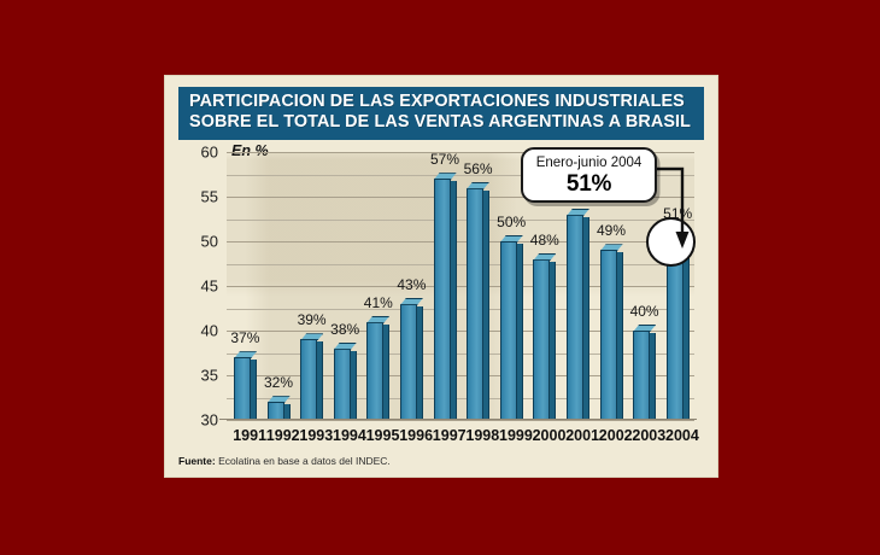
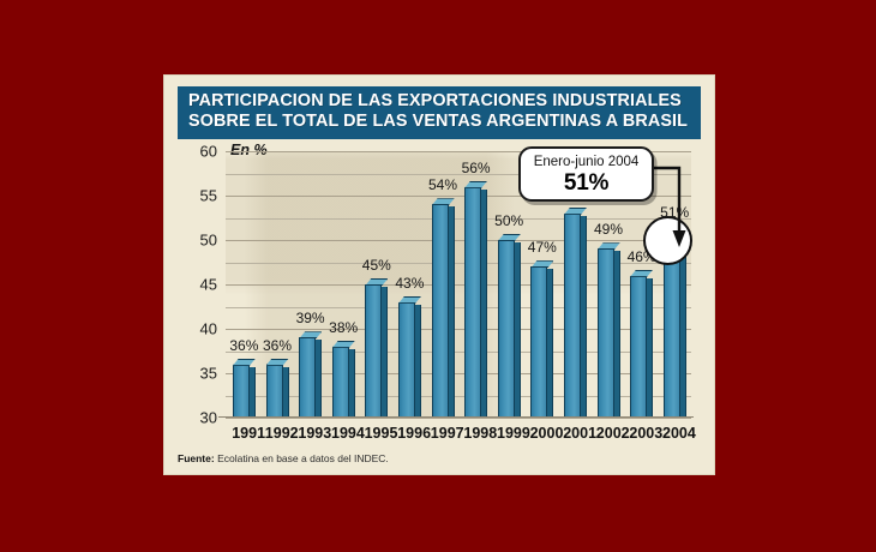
1991: 37% -> 36%
1992: 32% -> 36%
1995: 41% -> 45%
1997: 57% -> 54%
2000: 48% -> 47%
2003: 40% -> 46%
